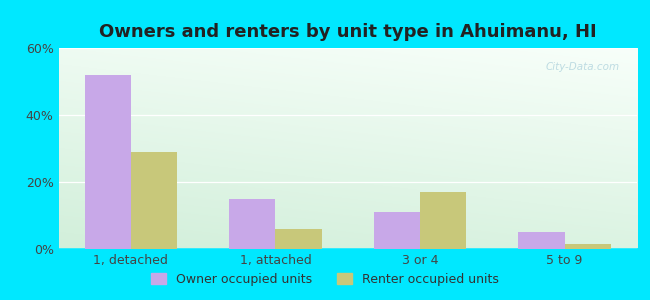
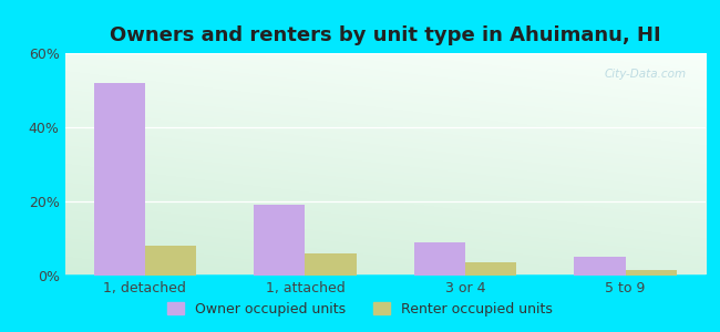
Renter occupied units/1, detached: 29.0% -> 8.0%
Owner occupied units/1, attached: 15% -> 19%
Owner occupied units/3 or 4: 11% -> 9%
Renter occupied units/3 or 4: 17.0% -> 3.5%
